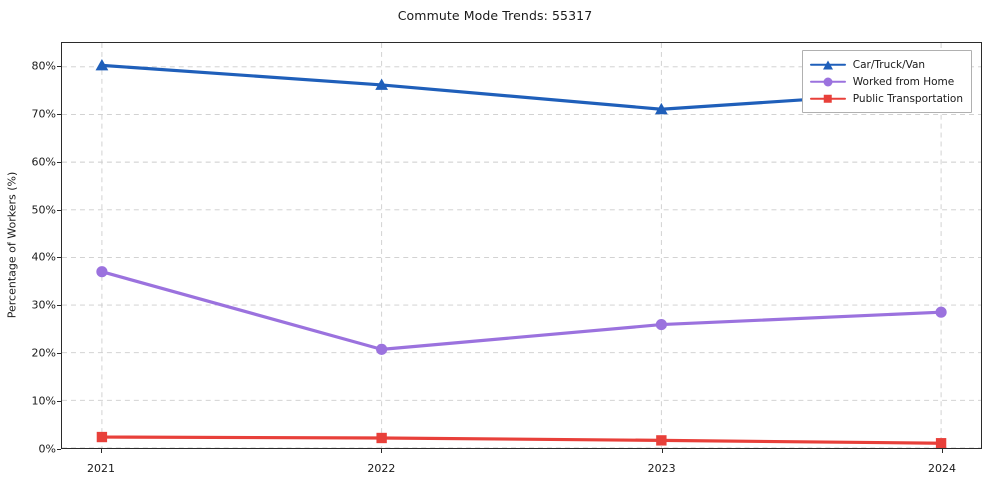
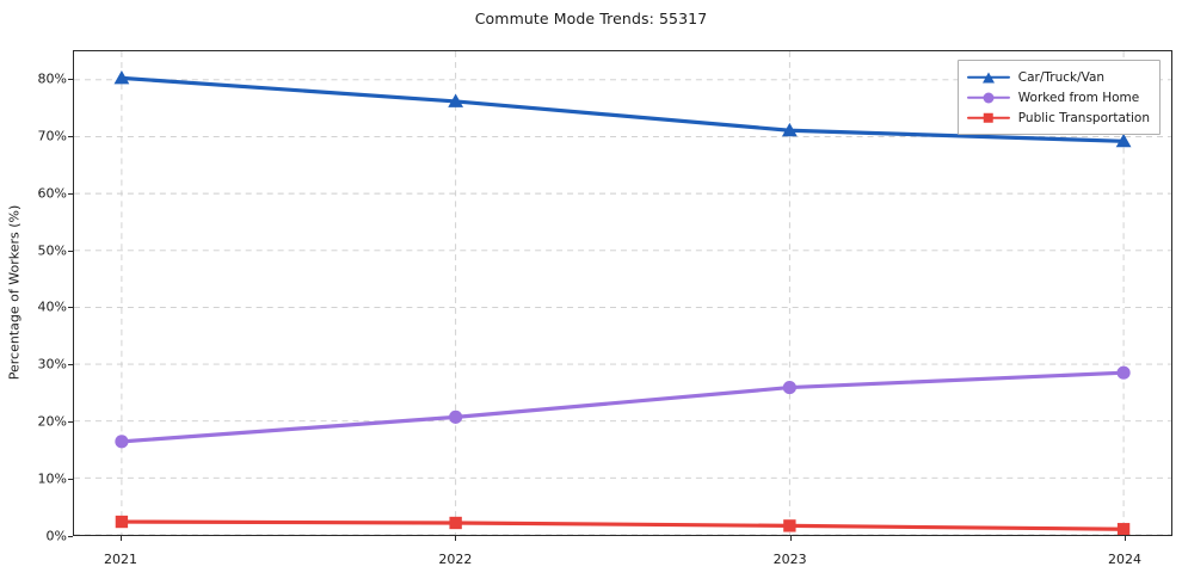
Worked from Home/2021: 37% -> 16%
Car/Truck/Van/2024: 75% -> 69%
